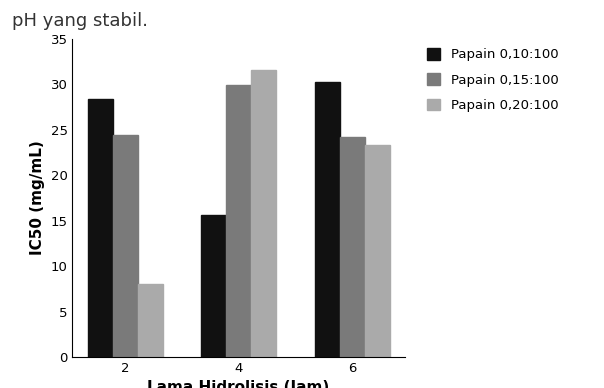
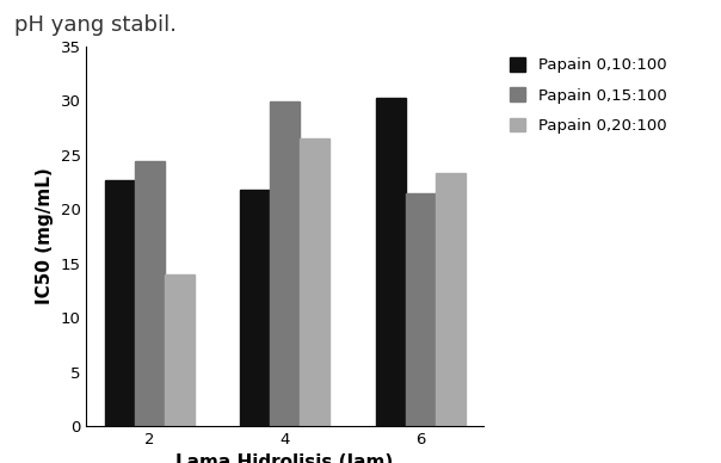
Papain 0,10:100/2: 28.4 -> 22.7
Papain 0,20:100/2: 8.0 -> 14.0
Papain 0,10:100/4: 15.6 -> 21.8
Papain 0,20:100/4: 31.6 -> 26.5
Papain 0,15:100/6: 24.2 -> 21.4
